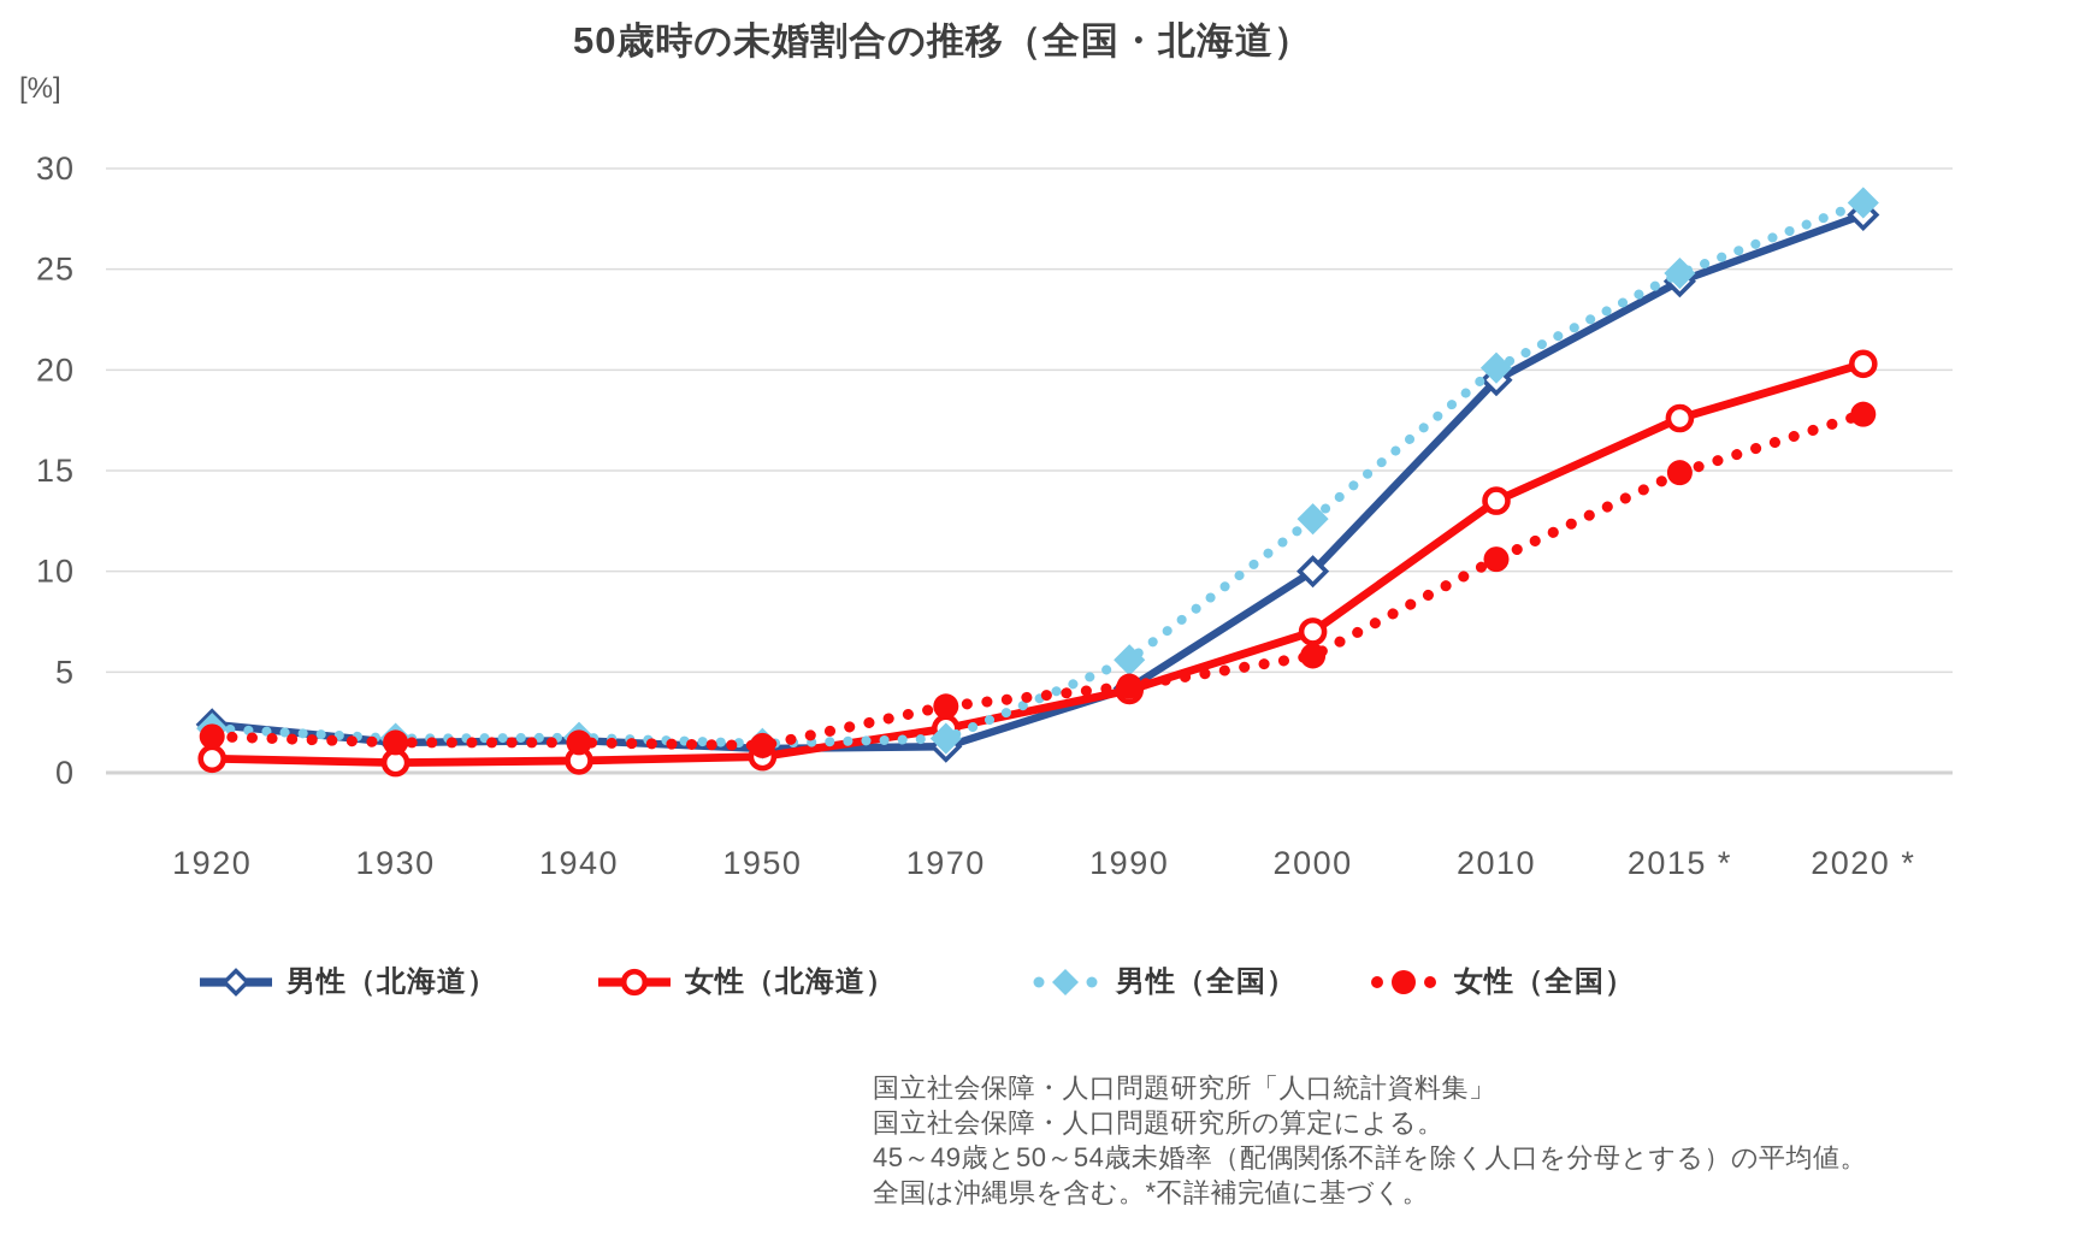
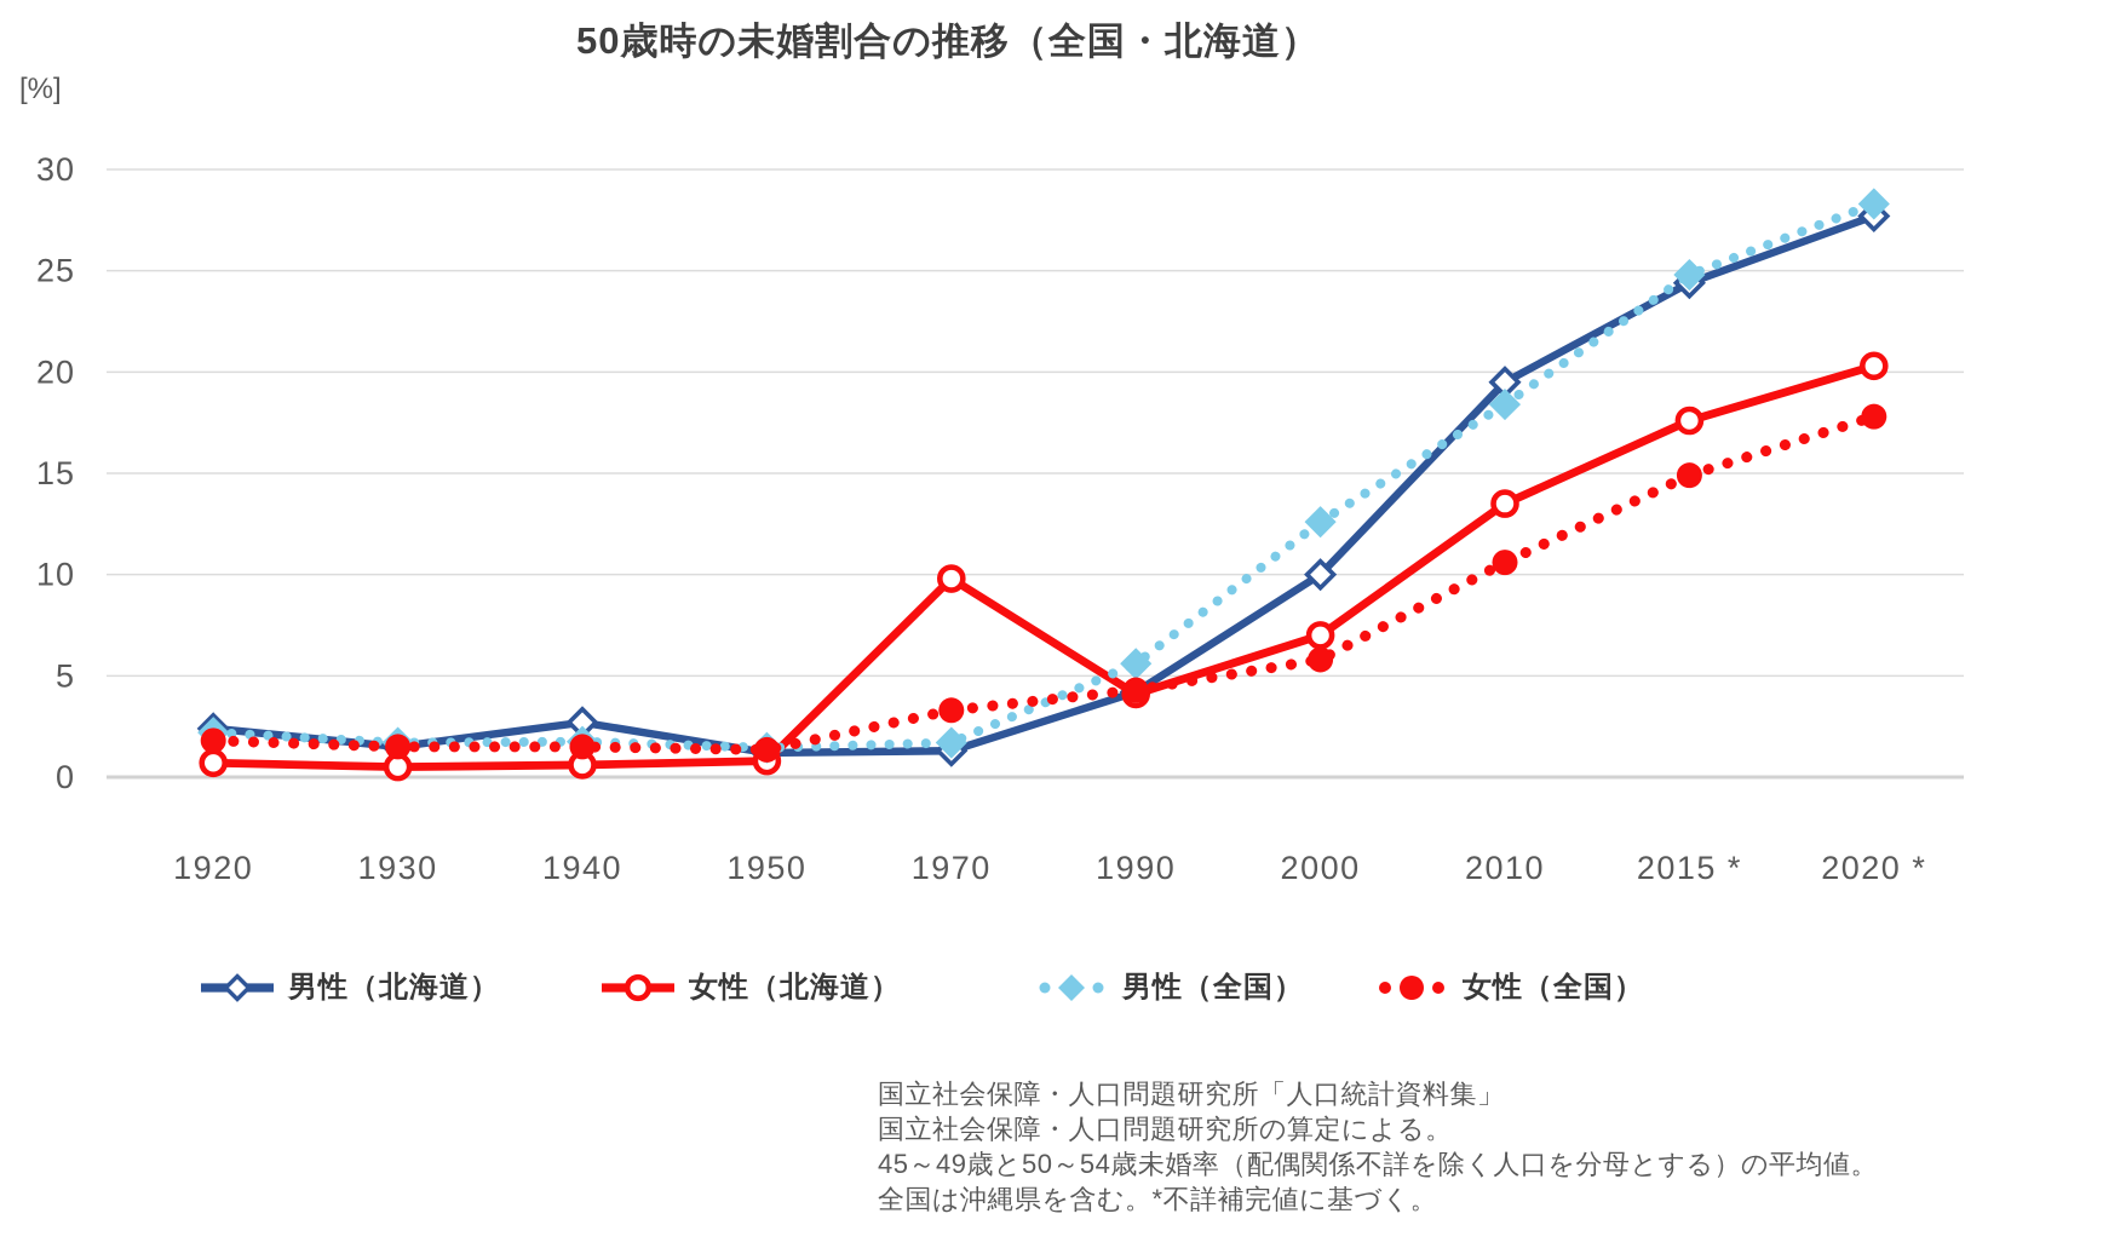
男性（北海道）/1940: 1.6 -> 2.7
女性（北海道）/1970: 2.2 -> 9.8
男性（全国）/2010: 20.1 -> 18.4
